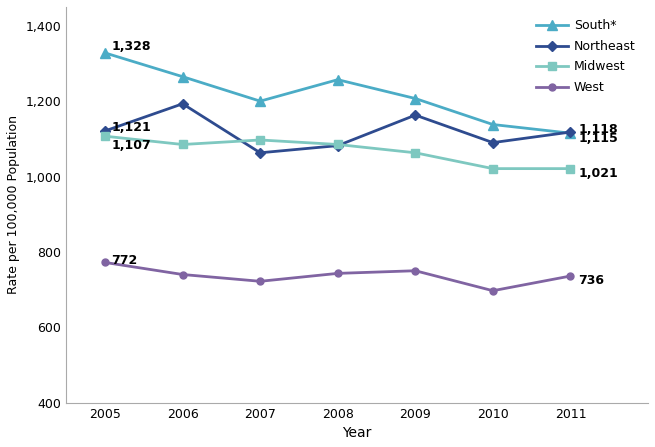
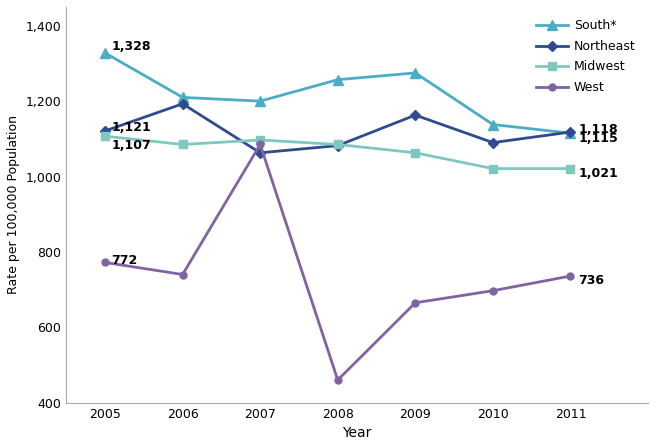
South*/2006: 1,265 -> 1,210
West/2007: 722 -> 1,085
West/2008: 743 -> 460
South*/2009: 1,207 -> 1,275
West/2009: 750 -> 665
